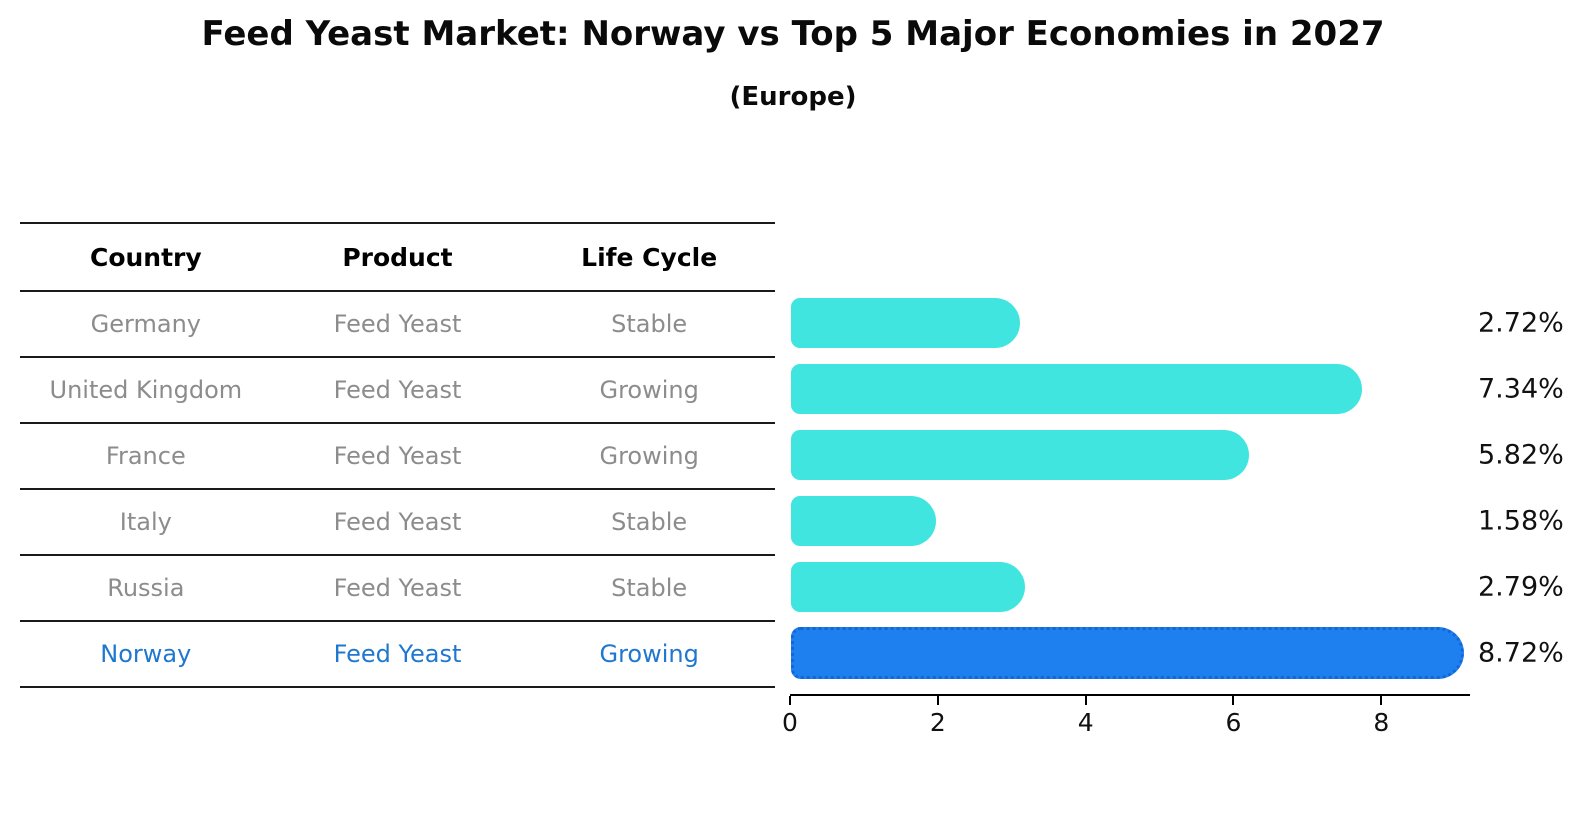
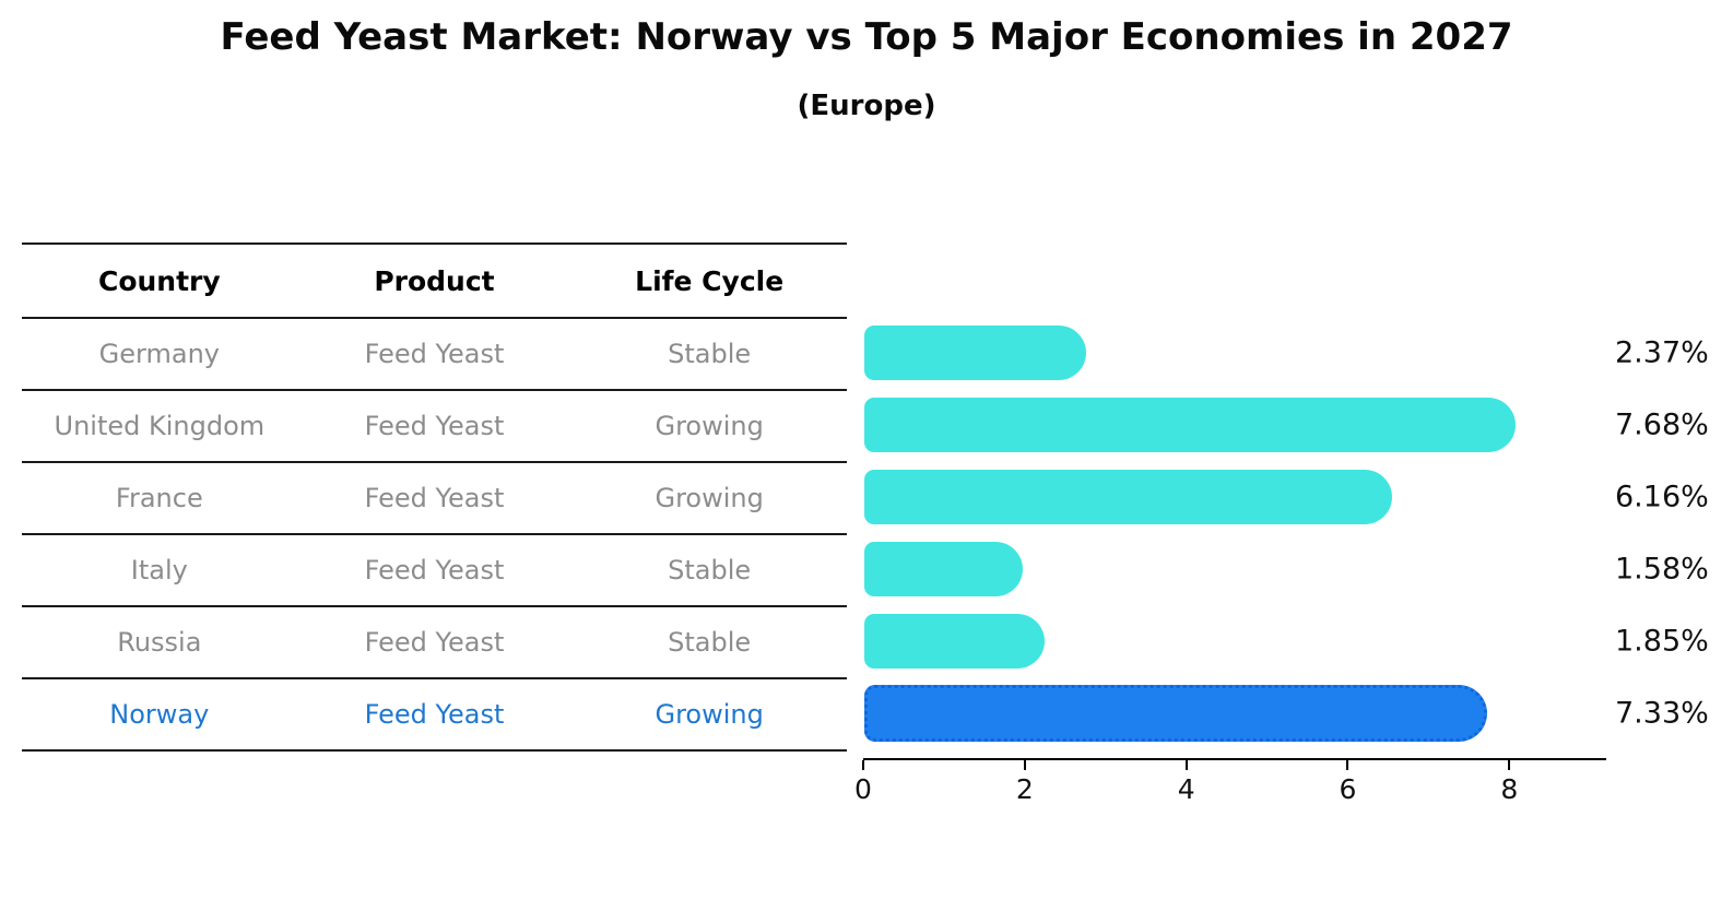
Germany: 2.72% -> 2.37%
United Kingdom: 7.34% -> 7.68%
France: 5.82% -> 6.16%
Russia: 2.79% -> 1.85%
Norway: 8.72% -> 7.33%
